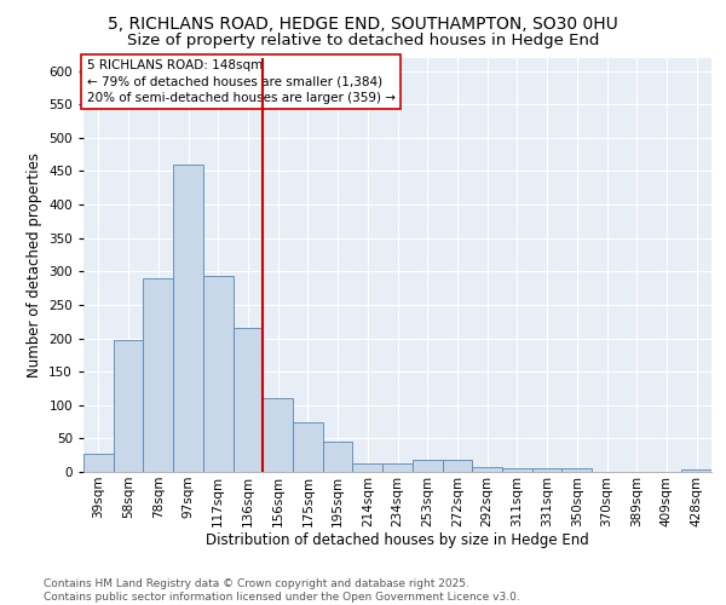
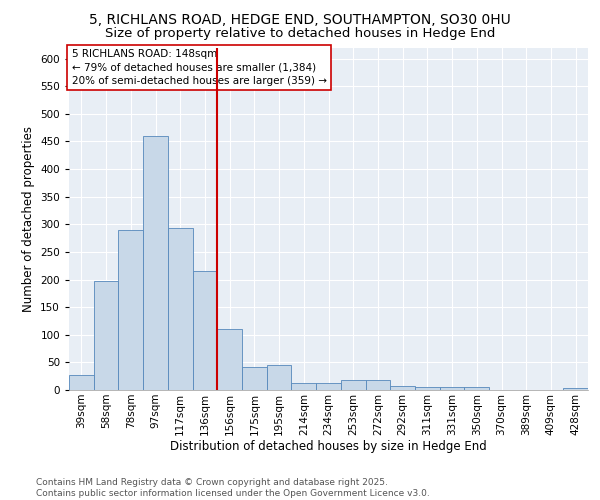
175sqm: 75 -> 42
